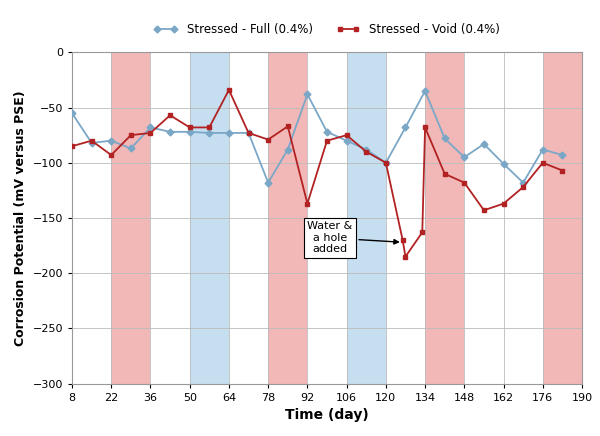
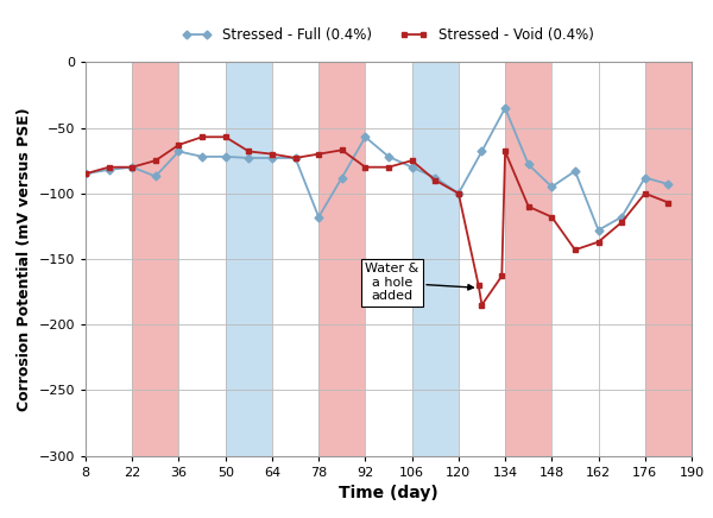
Stressed - Full (0.4%)/8: -55 -> -85
Stressed - Void (0.4%)/22: -93 -> -80
Stressed - Void (0.4%)/36: -73 -> -63
Stressed - Void (0.4%)/50: -68 -> -57
Stressed - Void (0.4%)/64: -34 -> -70
Stressed - Void (0.4%)/78: -79 -> -70
Stressed - Full (0.4%)/92: -38 -> -57
Stressed - Void (0.4%)/92: -137 -> -80
Stressed - Full (0.4%)/162: -101 -> -128
